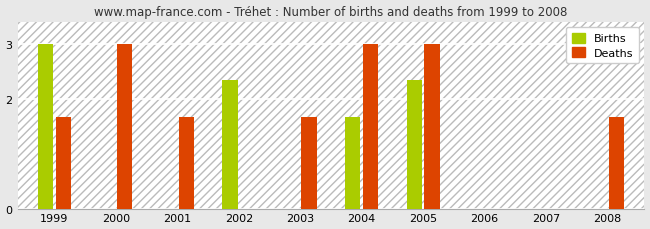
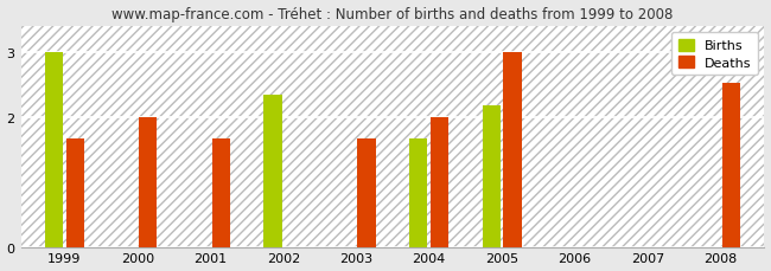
Deaths/2000: 3.00 -> 2.00
Deaths/2004: 3.00 -> 2.00
Births/2005: 2.33 -> 2.18
Deaths/2008: 1.67 -> 2.52
